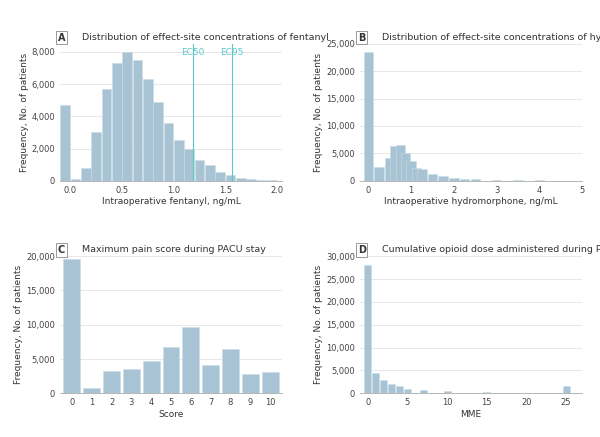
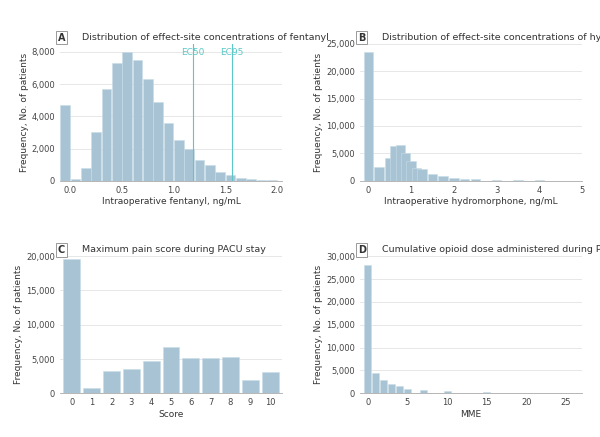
6: 9,600 -> 5,200
7: 4,200 -> 5,200
8: 6,400 -> 5,300
9: 2,800 -> 2,000
25: 1,500 -> 0
